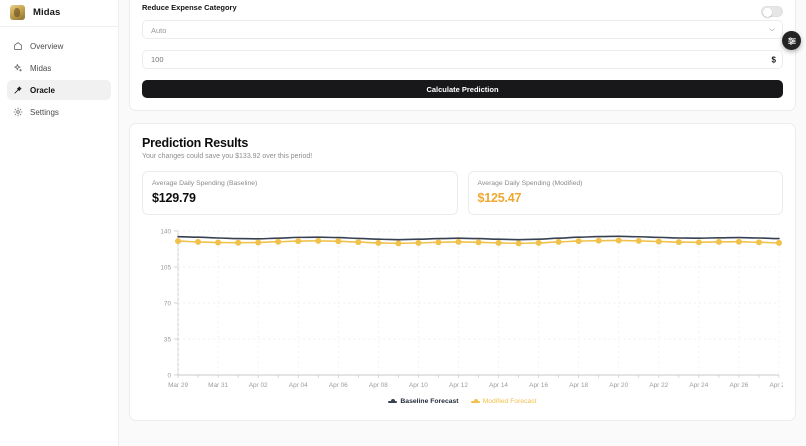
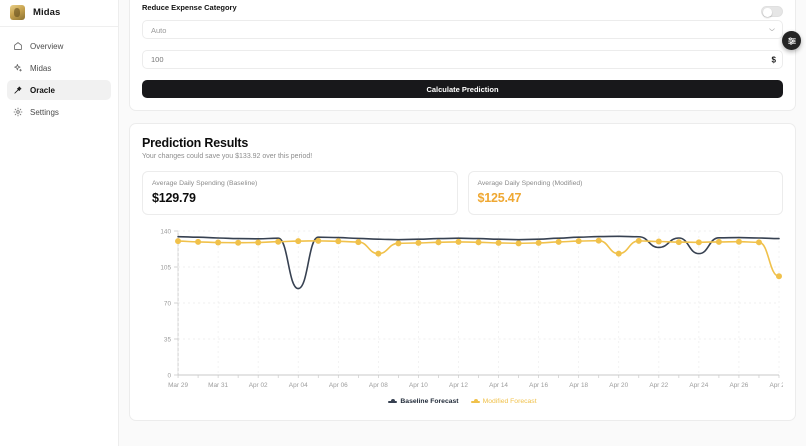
Baseline Forecast/Apr 04: 134 -> 84
Modified Forecast/Apr 08: 128 -> 118
Modified Forecast/Apr 20: 131 -> 118
Baseline Forecast/Apr 22: 134 -> 124
Baseline Forecast/Apr 24: 133 -> 118
Modified Forecast/Apr 28: 128 -> 96
